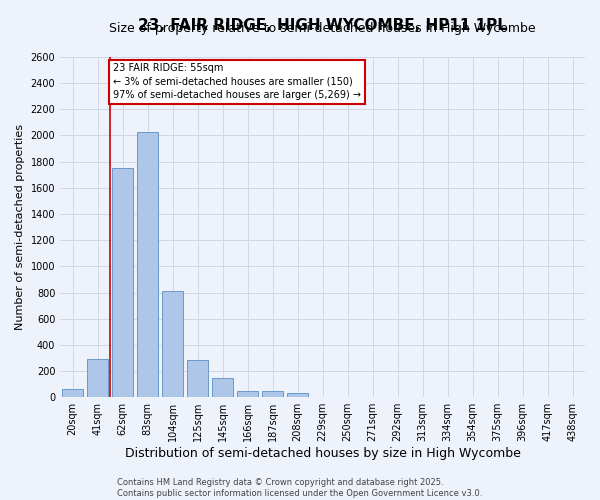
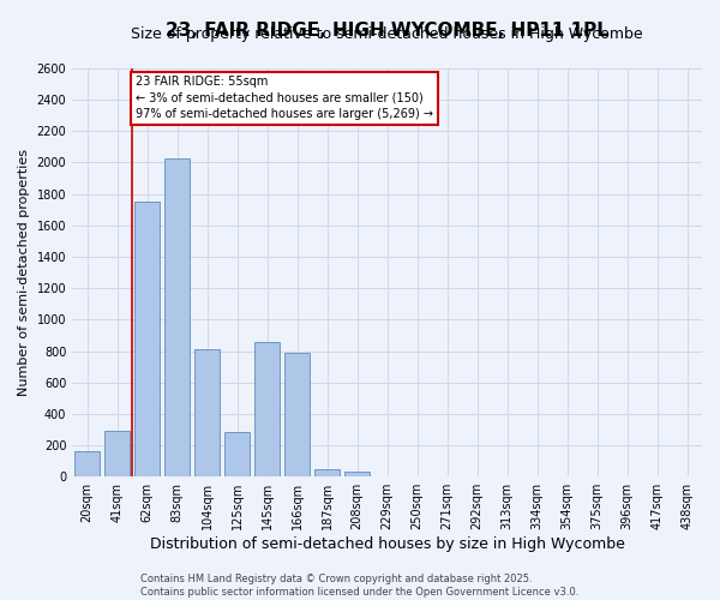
20sqm: 60 -> 160
145sqm: 140 -> 860
166sqm: 50 -> 790
